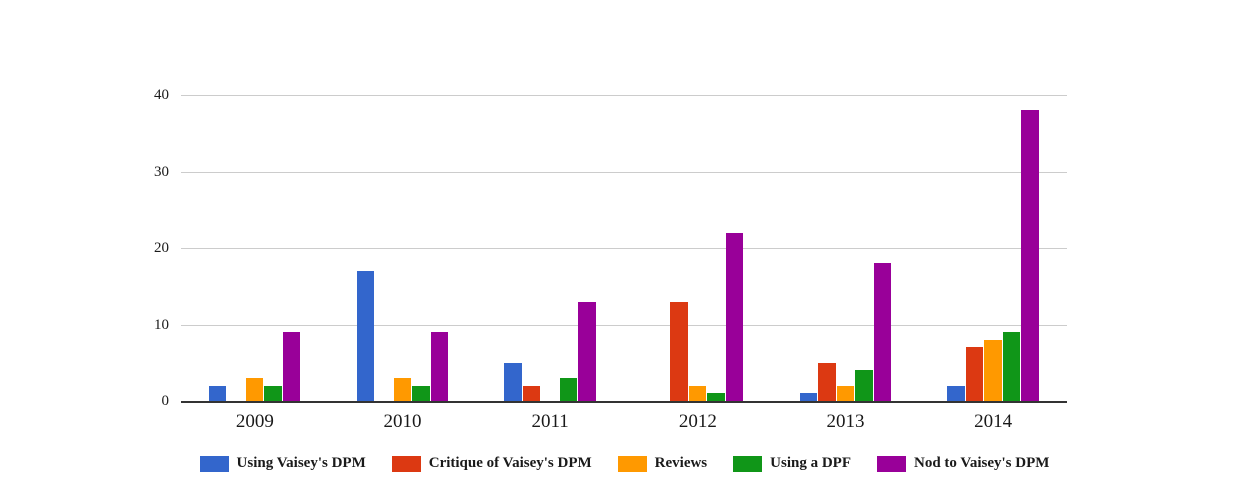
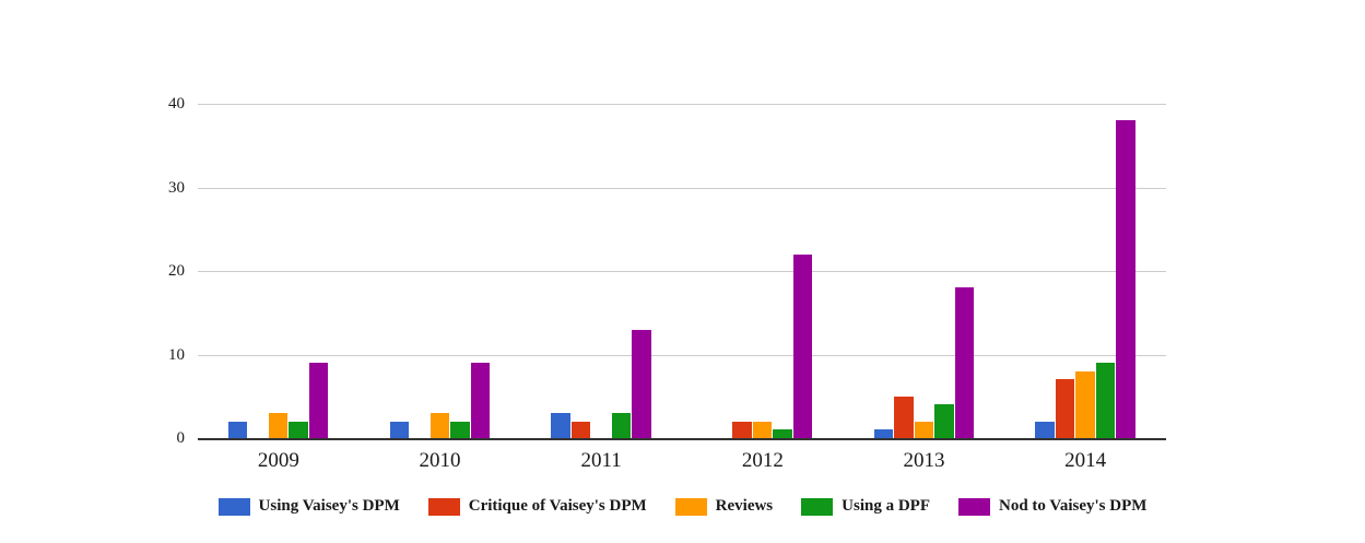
Using Vaisey's DPM/2010: 17 -> 2
Using Vaisey's DPM/2011: 5 -> 3
Critique of Vaisey's DPM/2012: 13 -> 2
